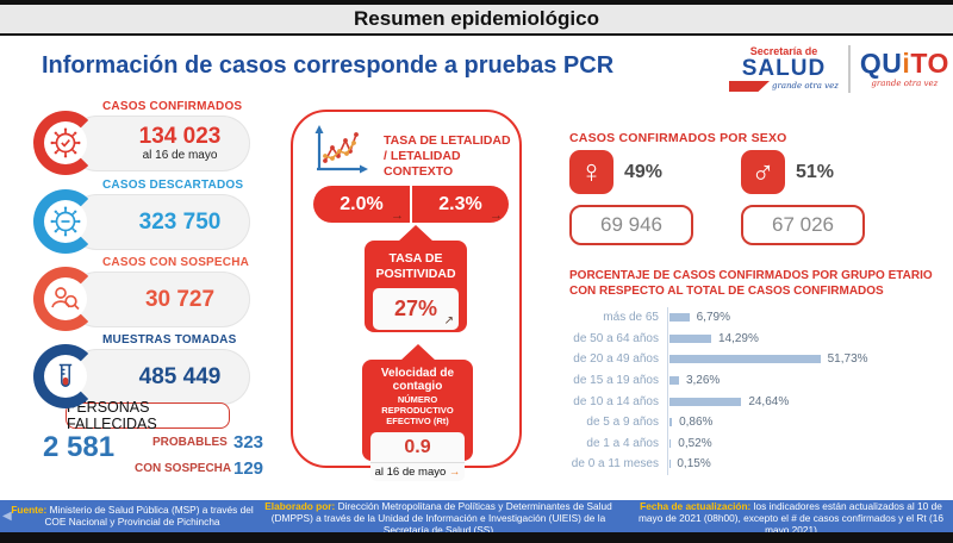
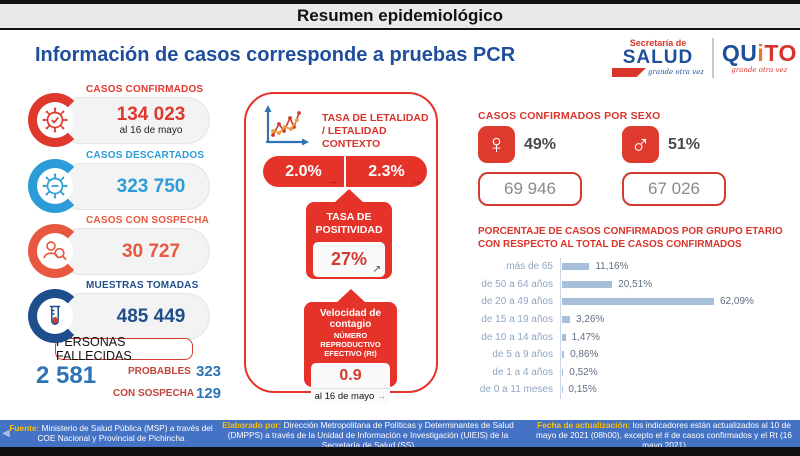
más de 65: 6,79% -> 11,16%
de 50 a 64 años: 14,29% -> 20,51%
de 20 a 49 años: 51,73% -> 62,09%
de 10 a 14 años: 24,64% -> 1,47%
